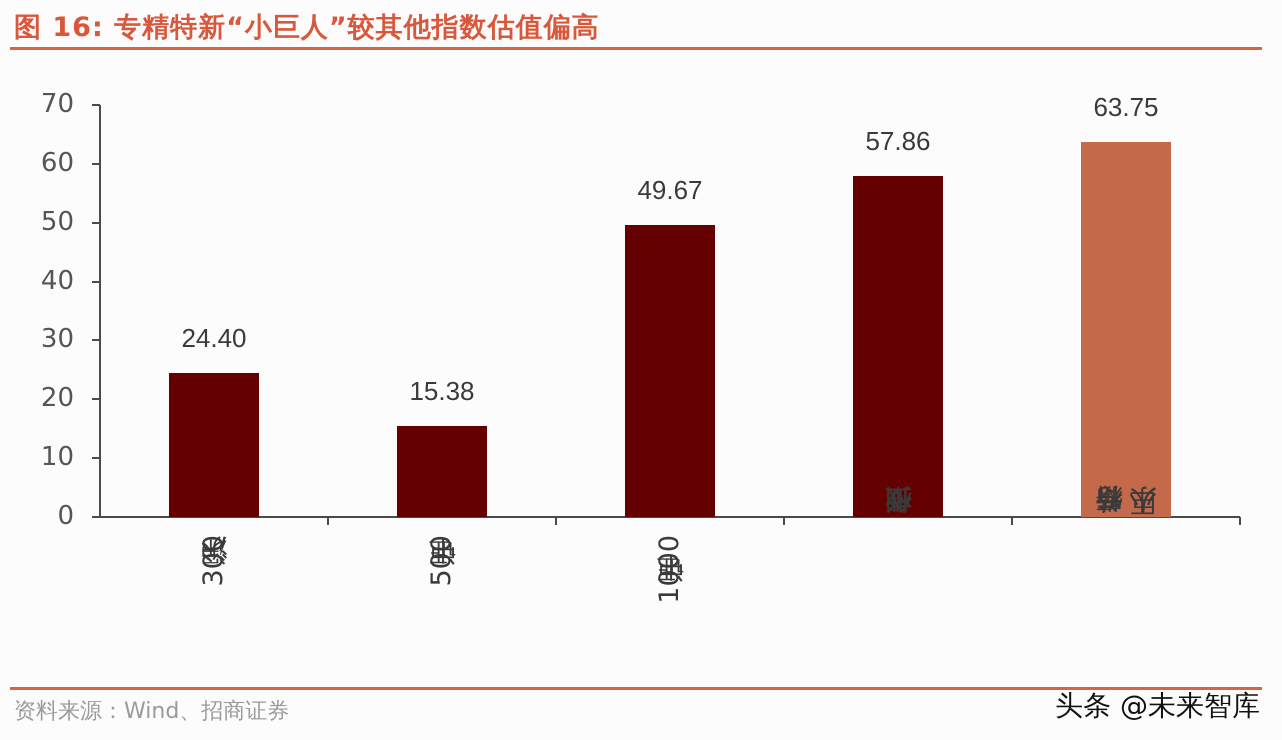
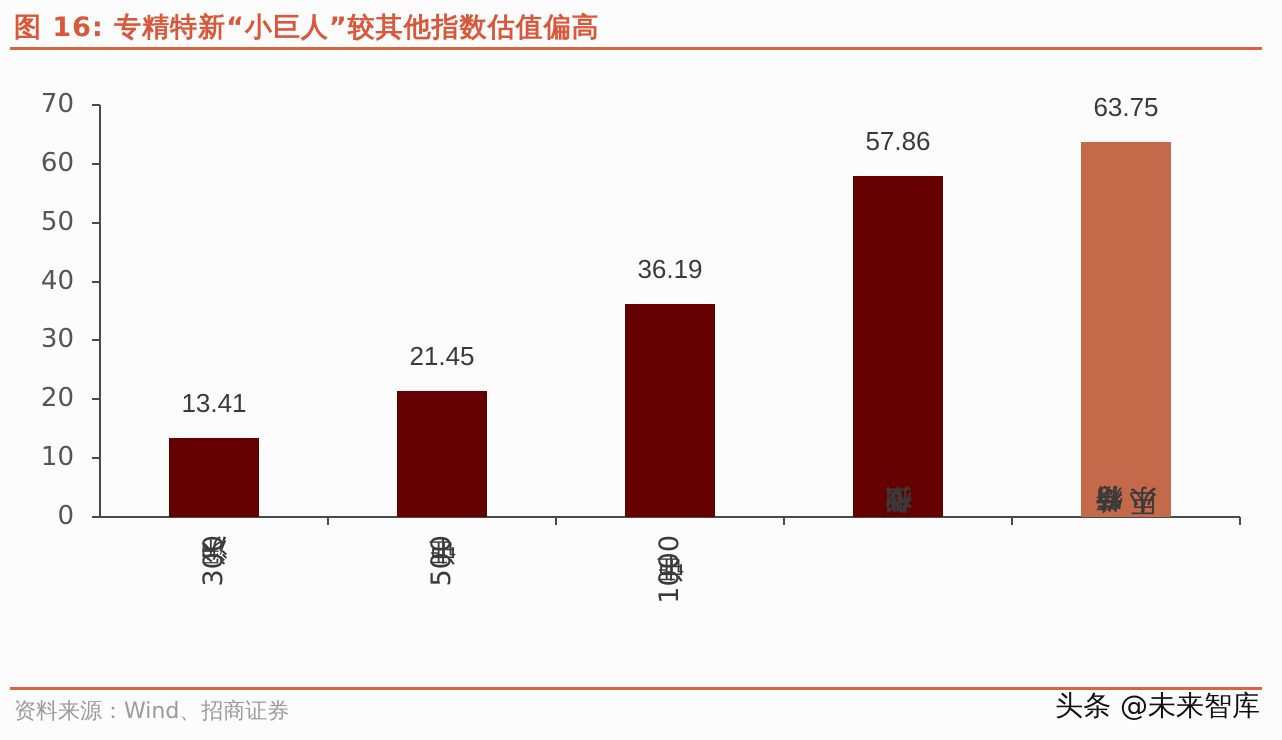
沪深300: 24.40 -> 13.41
中证500: 15.38 -> 21.45
中证1000: 49.67 -> 36.19
